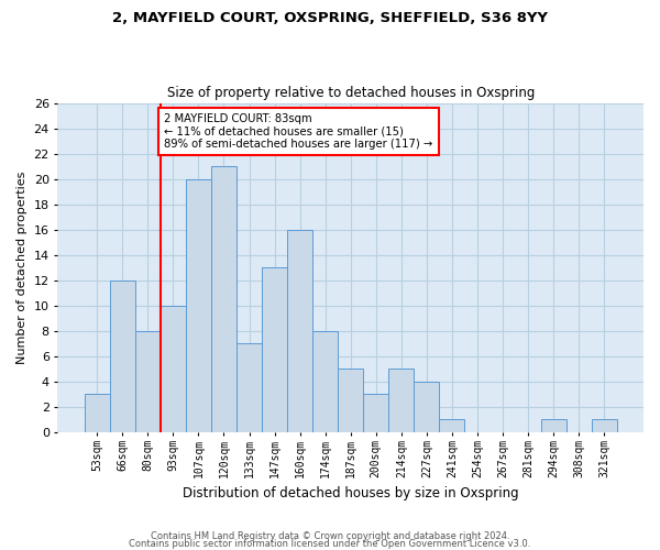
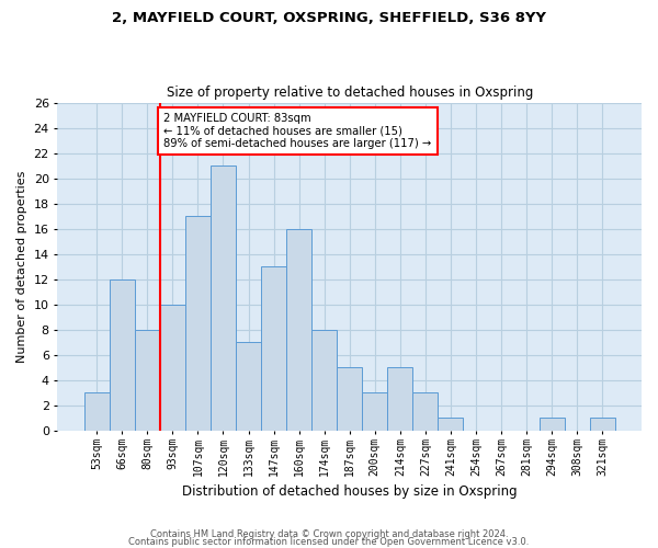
107sqm: 20 -> 17
227sqm: 4 -> 3
